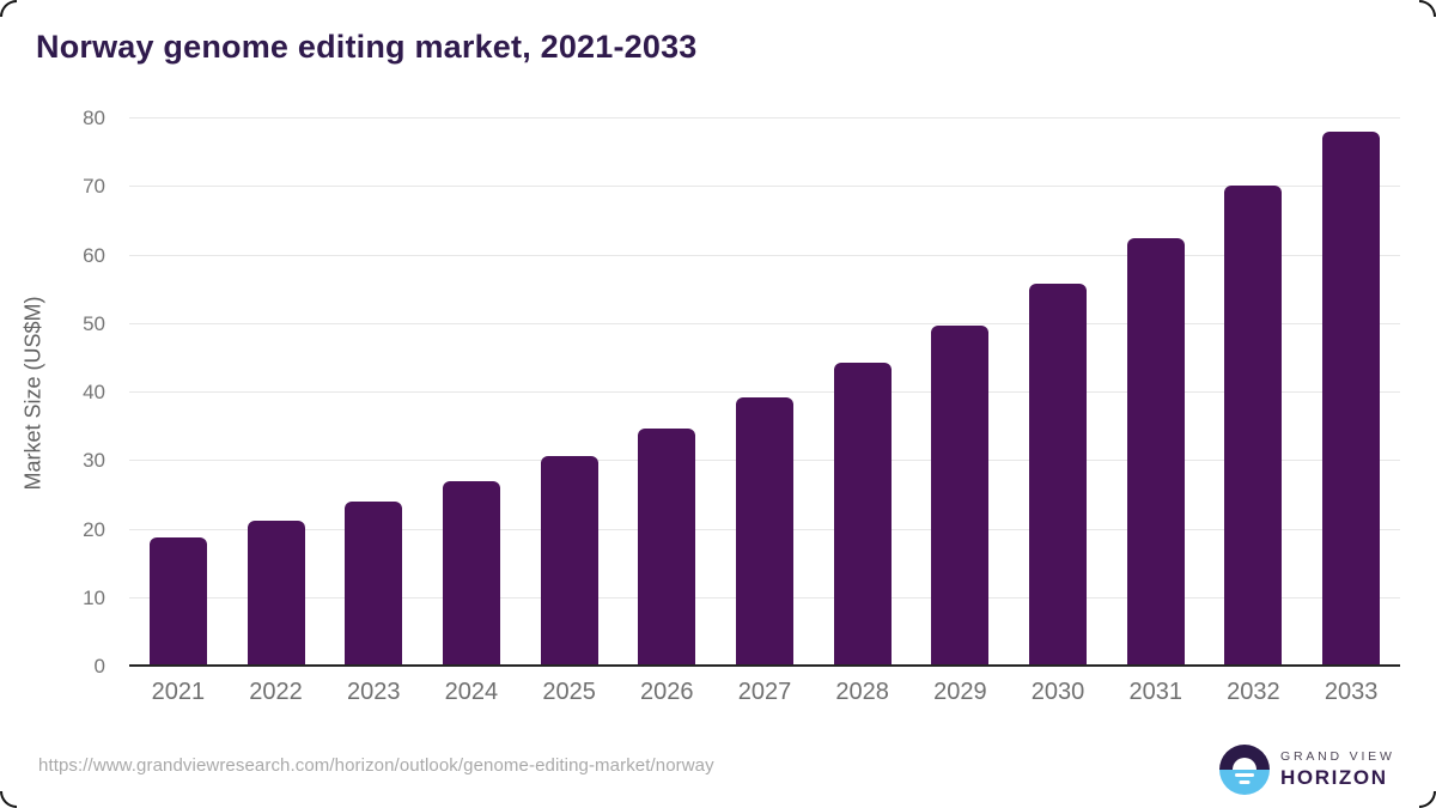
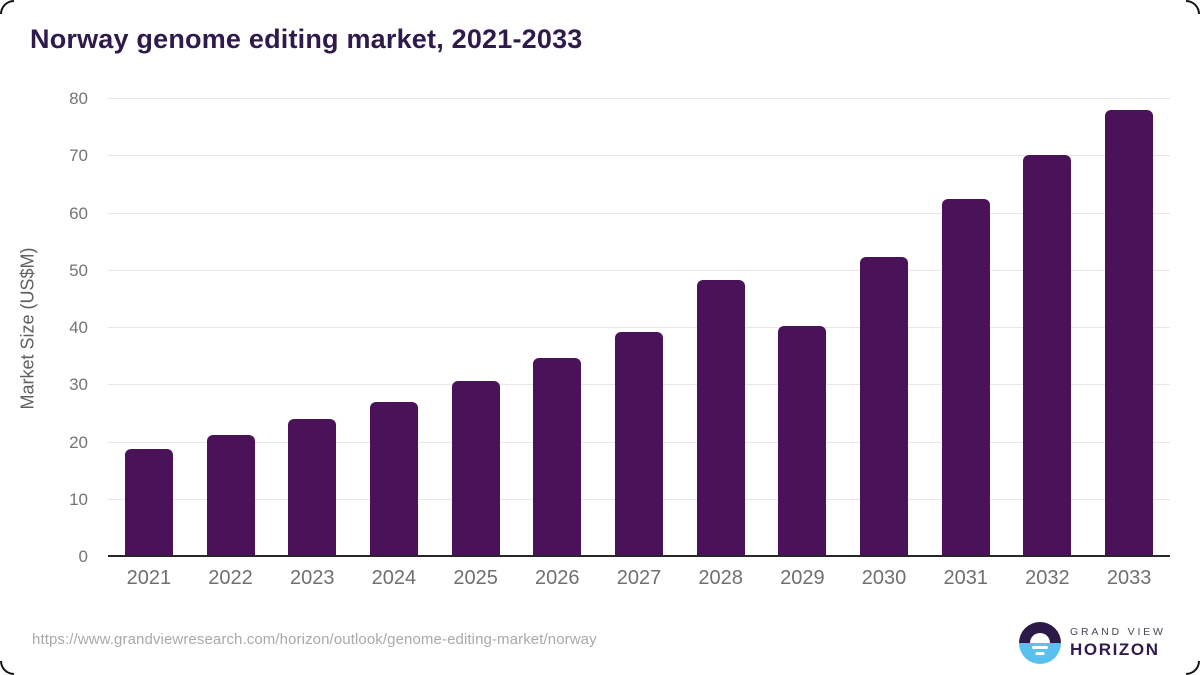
2028: 44 -> 48
2029: 50 -> 40
2030: 56 -> 52
